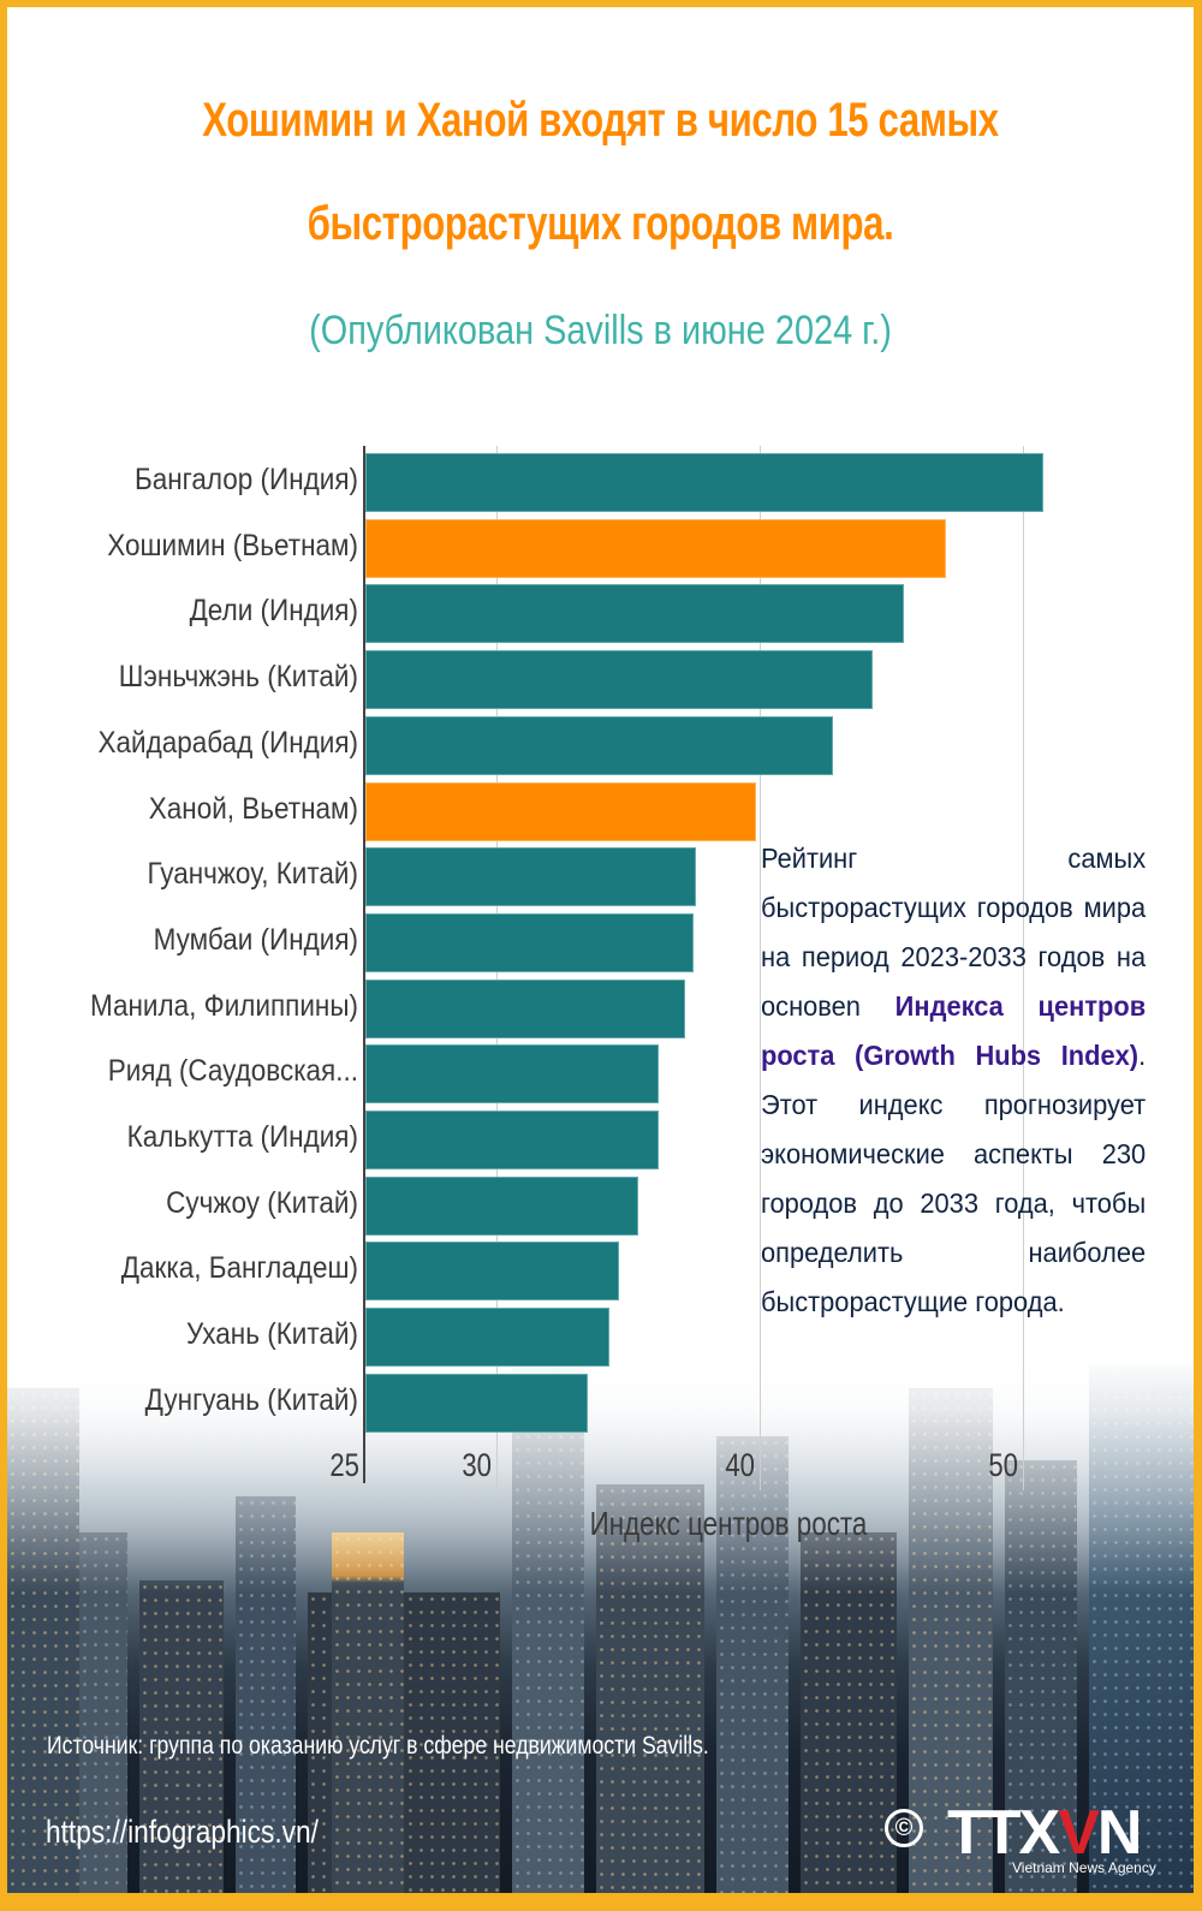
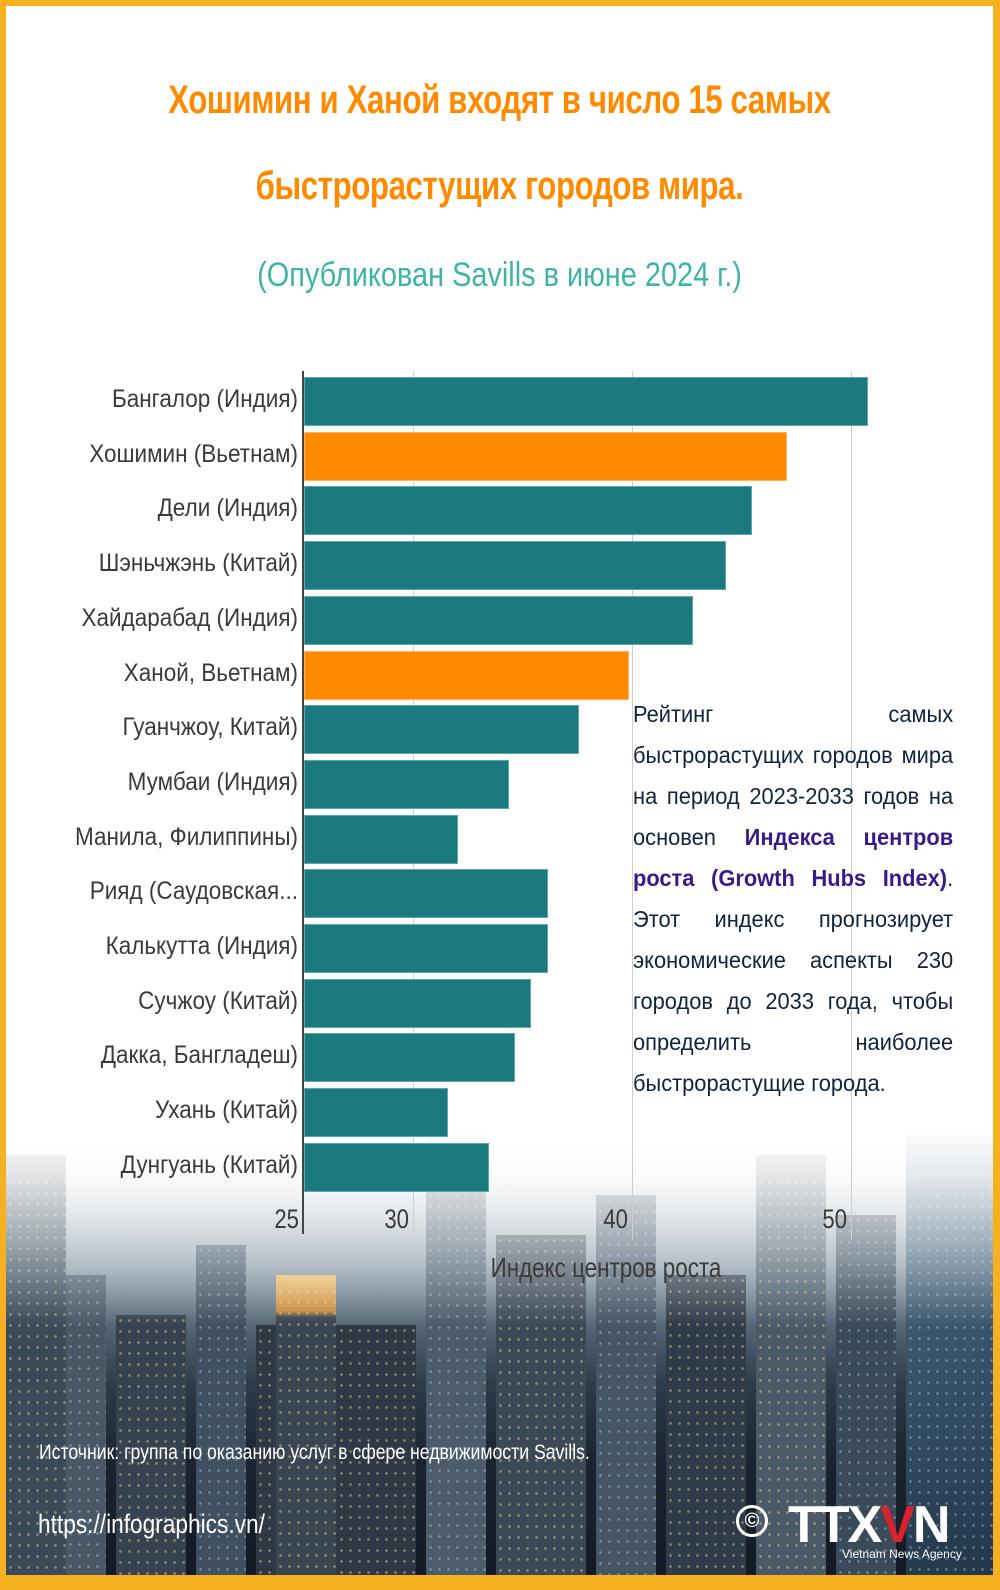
Мумбаи (Индия): 37.5 -> 34.4
Манила, Филиппины): 37.2 -> 32.1
Ухань (Китай): 34.3 -> 31.6
